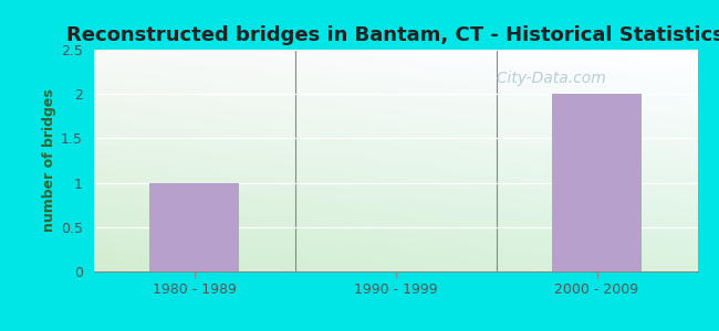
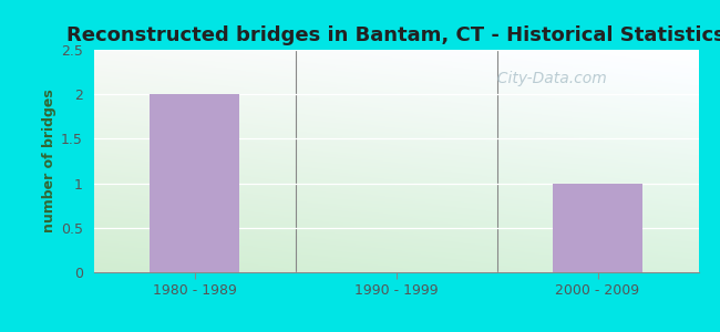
1980 - 1989: 1 -> 2
2000 - 2009: 2 -> 1
